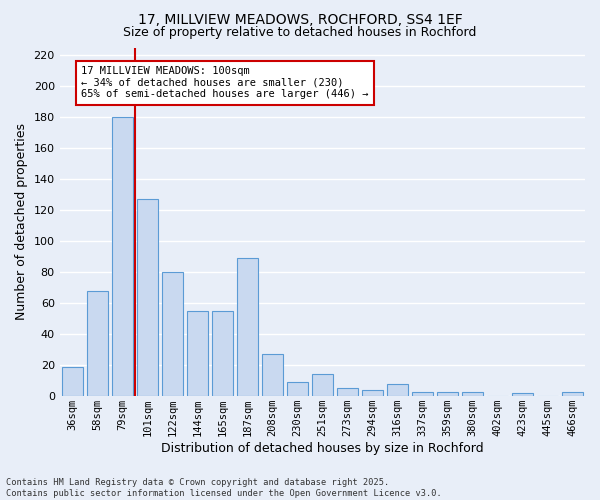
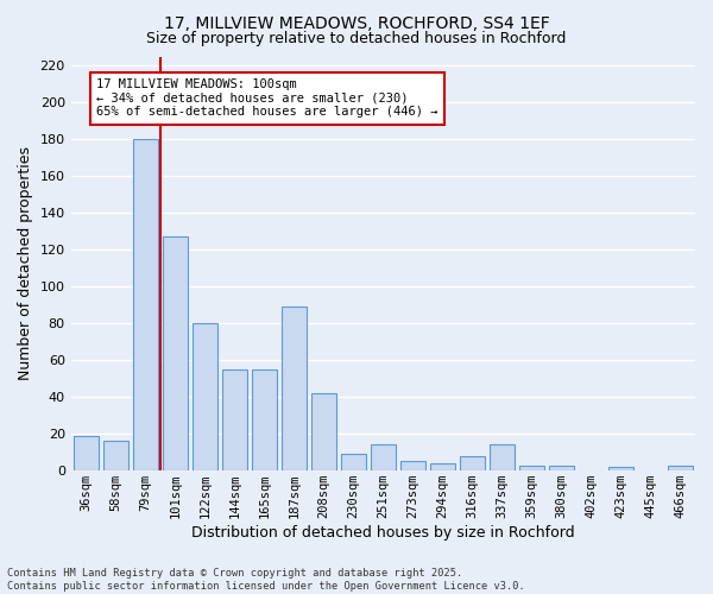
58sqm: 68 -> 16
208sqm: 27 -> 42
337sqm: 3 -> 14
